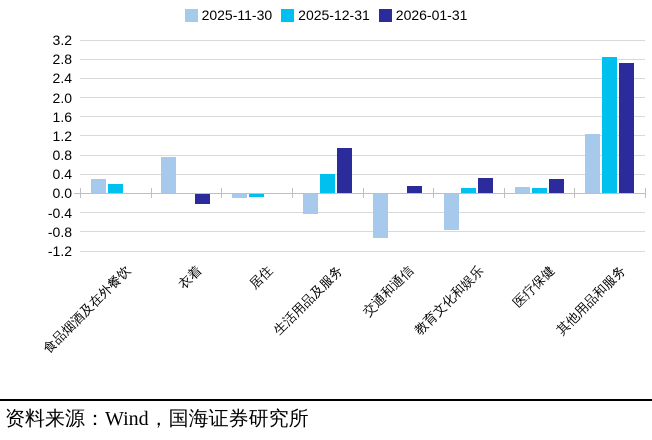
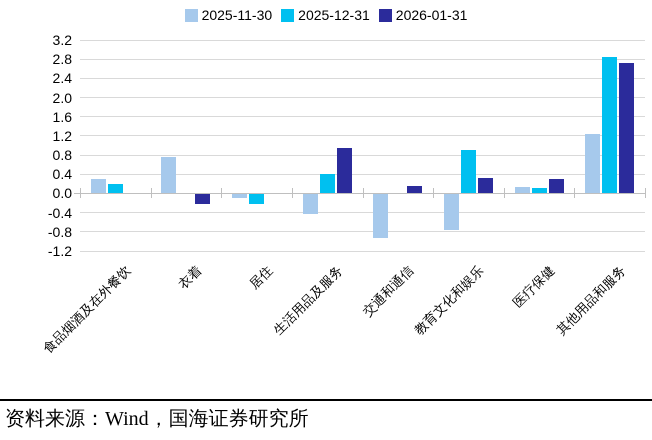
2025-12-31/居住: -0.1 -> -0.2
2025-12-31/教育文化和娱乐: 0.1 -> 0.9
